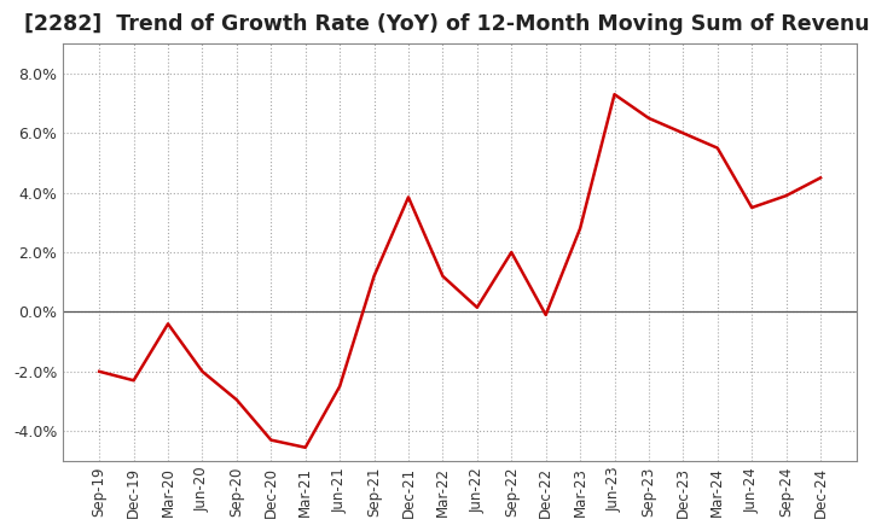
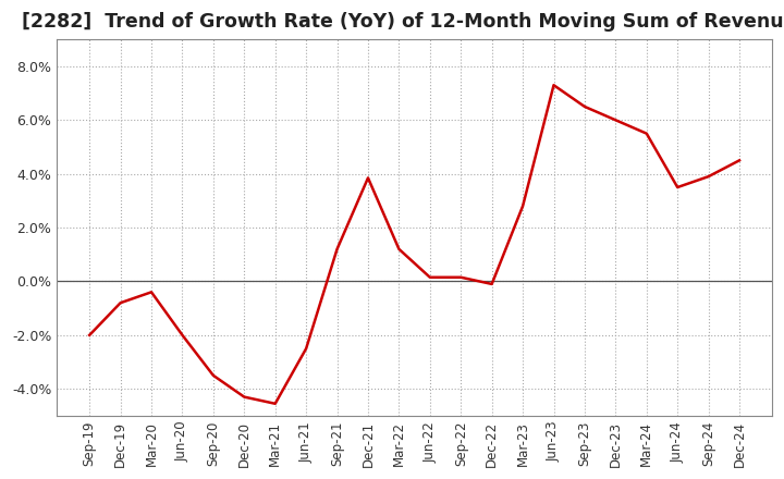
Dec-19: -2.30% -> -0.80%
Sep-20: -2.95% -> -3.50%
Sep-22: 2.00% -> 0.15%
